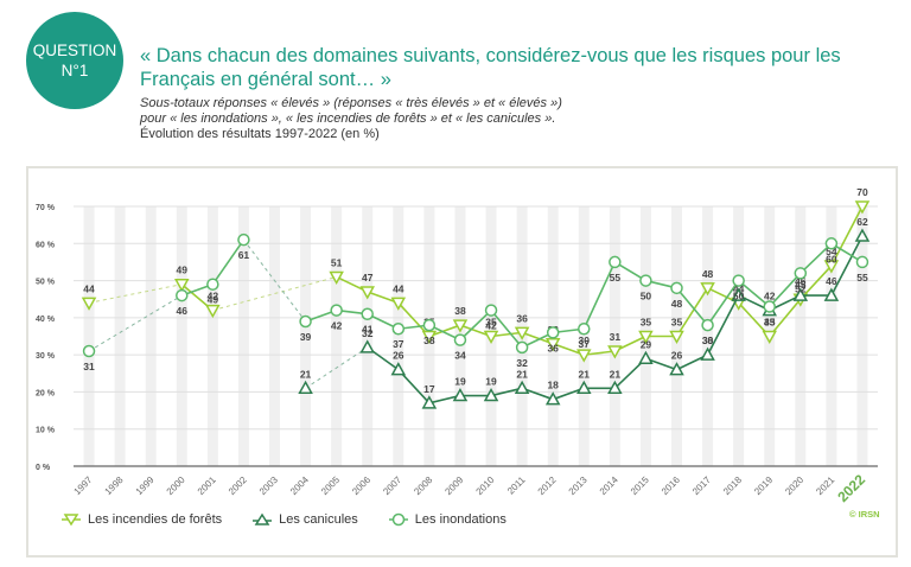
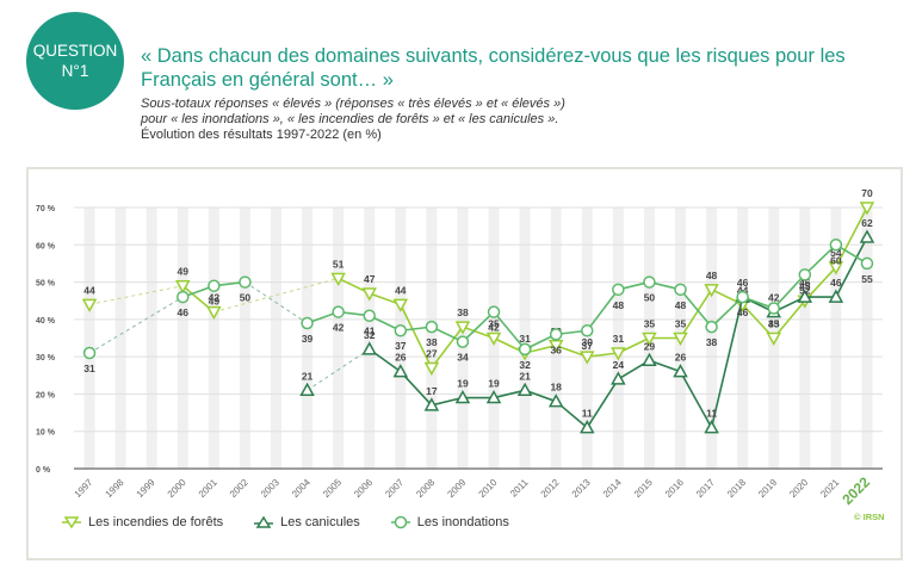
Les inondations/2002: 61 -> 50
Les incendies de forêts/2008: 35 -> 27
Les incendies de forêts/2011: 36 -> 31
Les canicules/2013: 21 -> 11
Les canicules/2014: 21 -> 24
Les inondations/2014: 55 -> 48
Les canicules/2017: 30 -> 11
Les inondations/2018: 50 -> 46
